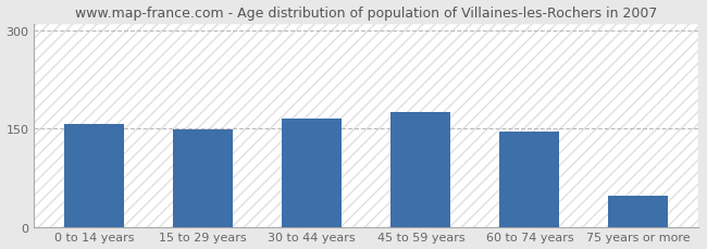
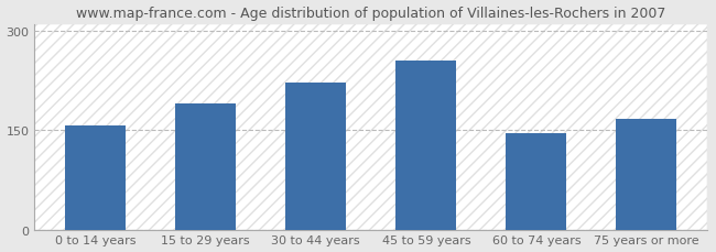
15 to 29 years: 149 -> 190
30 to 44 years: 165 -> 222
45 to 59 years: 175 -> 254
75 years or more: 47 -> 166
